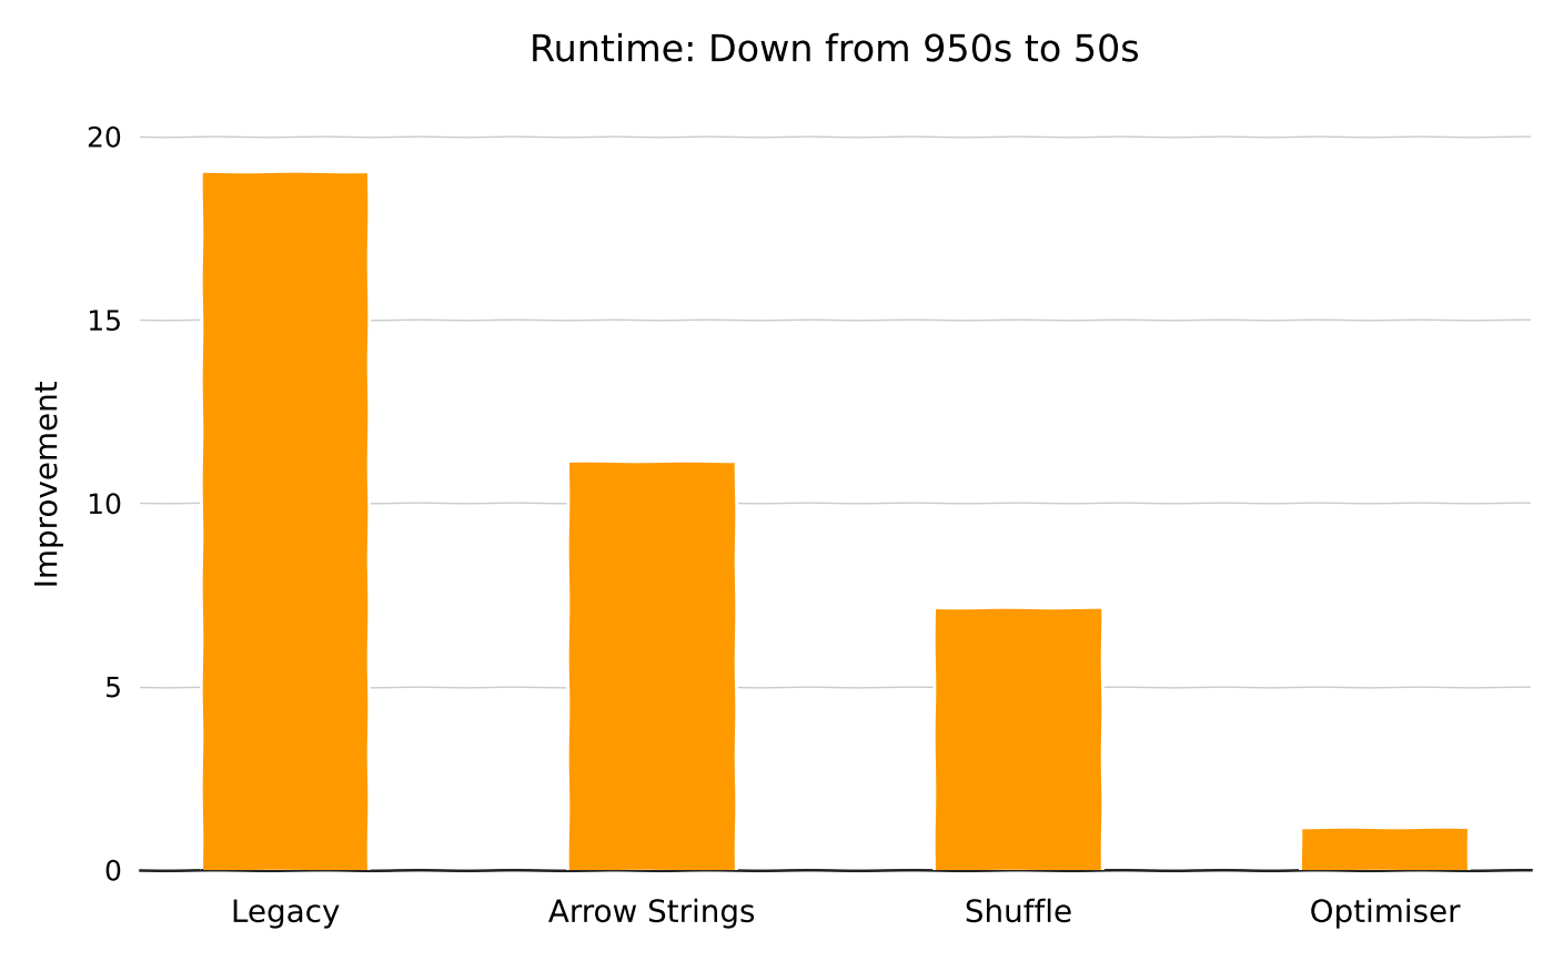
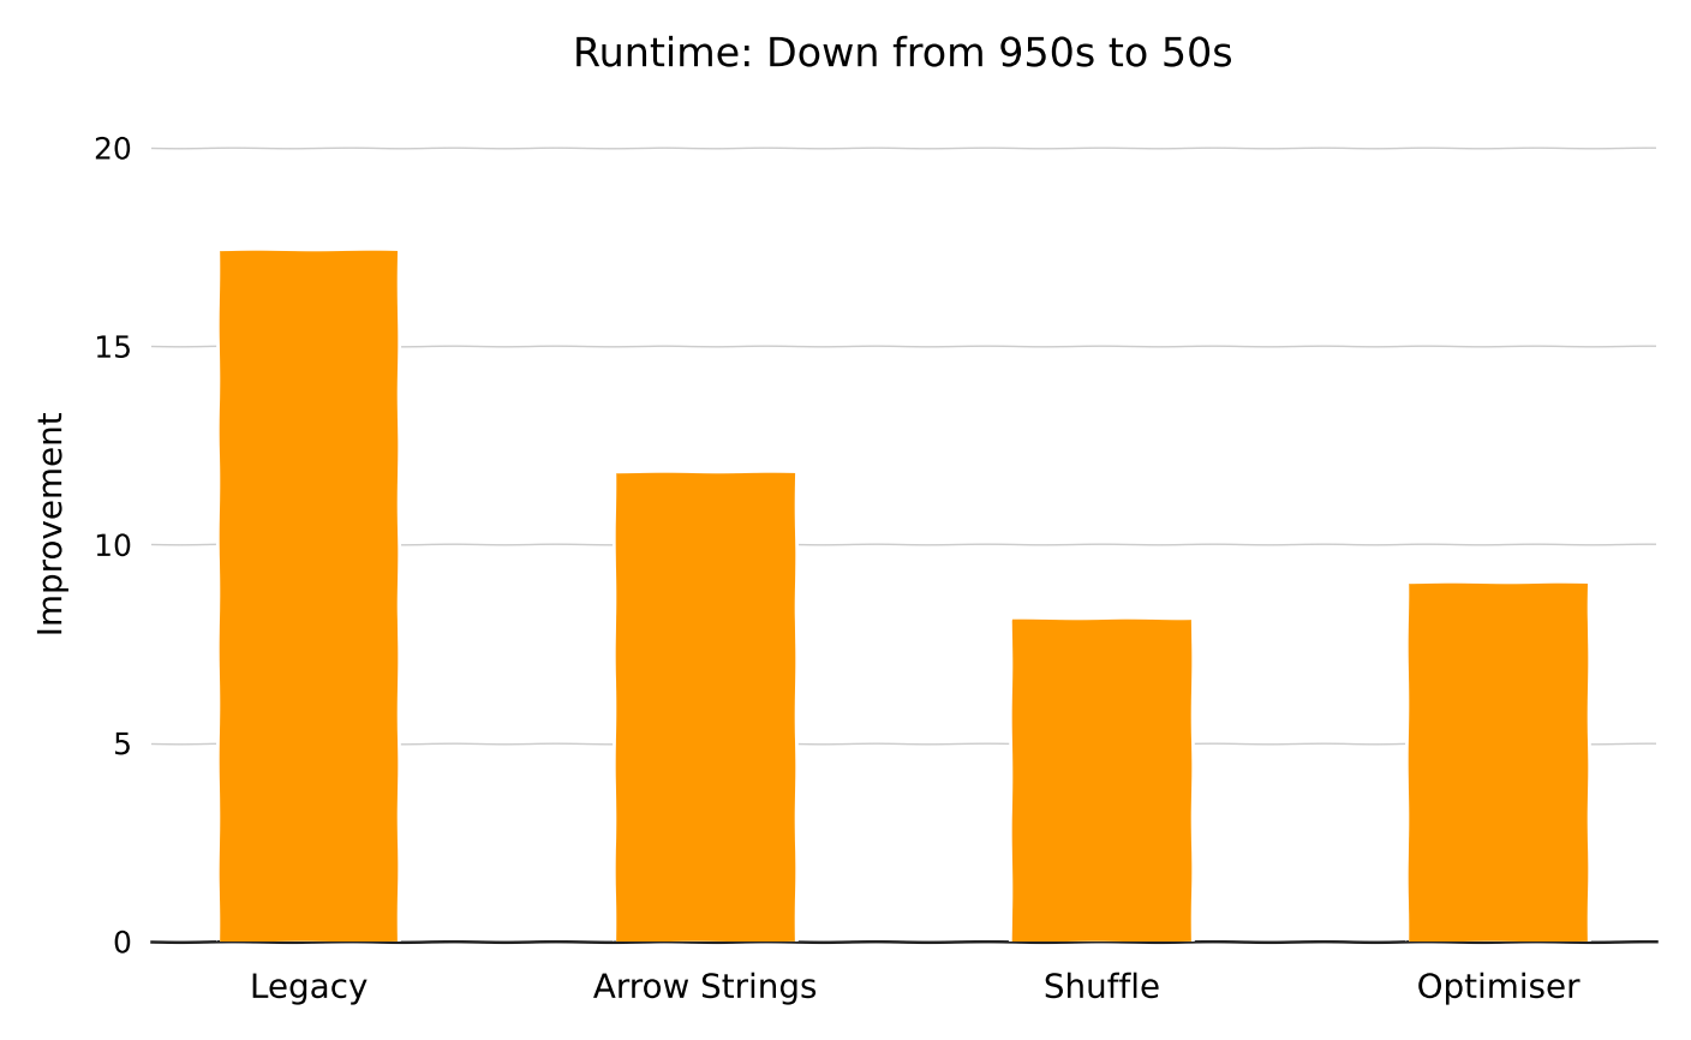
Legacy: 19.0 -> 17.4
Arrow Strings: 11.1 -> 11.8
Shuffle: 7.1 -> 8.1
Optimiser: 1.1 -> 9.0
